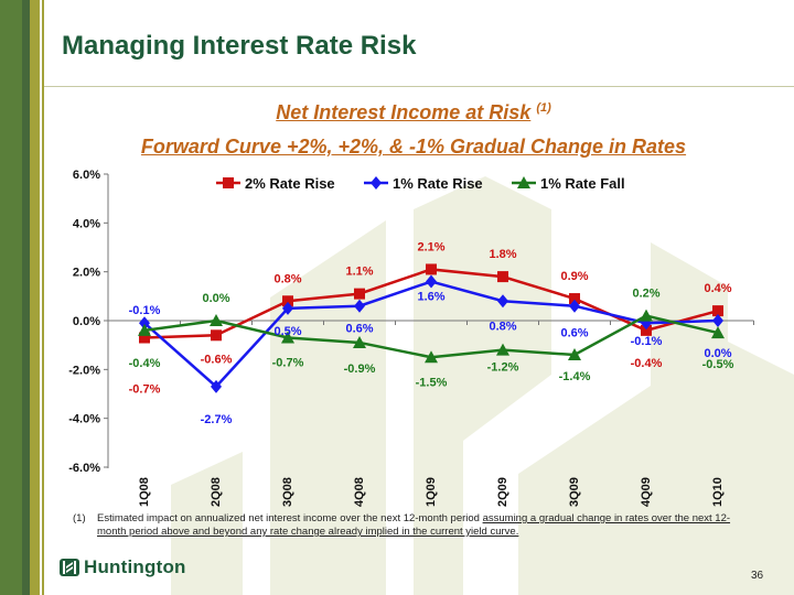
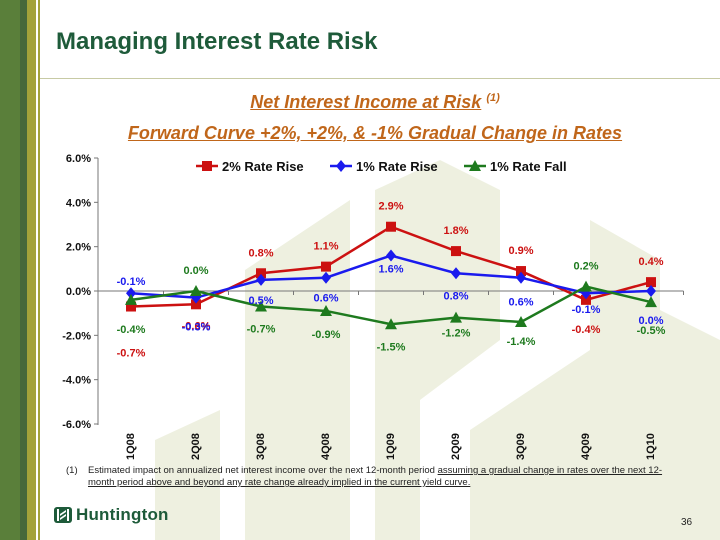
1% Rate Rise/2Q08: -2.7% -> -0.3%
2% Rate Rise/1Q09: 2.1% -> 2.9%
